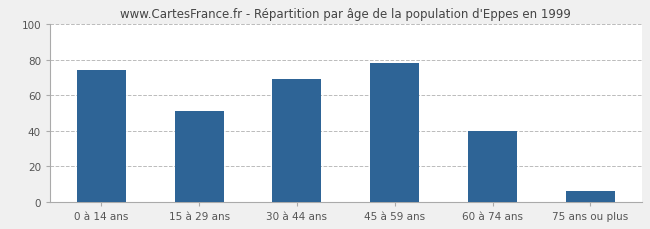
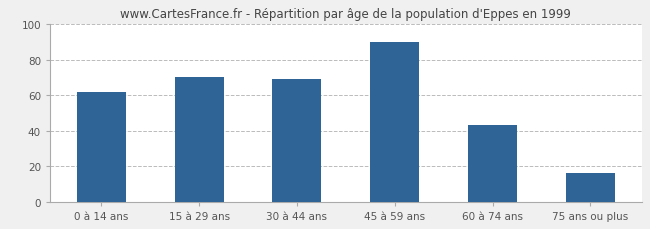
0 à 14 ans: 74 -> 62
15 à 29 ans: 51 -> 70
45 à 59 ans: 78 -> 90
60 à 74 ans: 40 -> 43
75 ans ou plus: 6 -> 16
